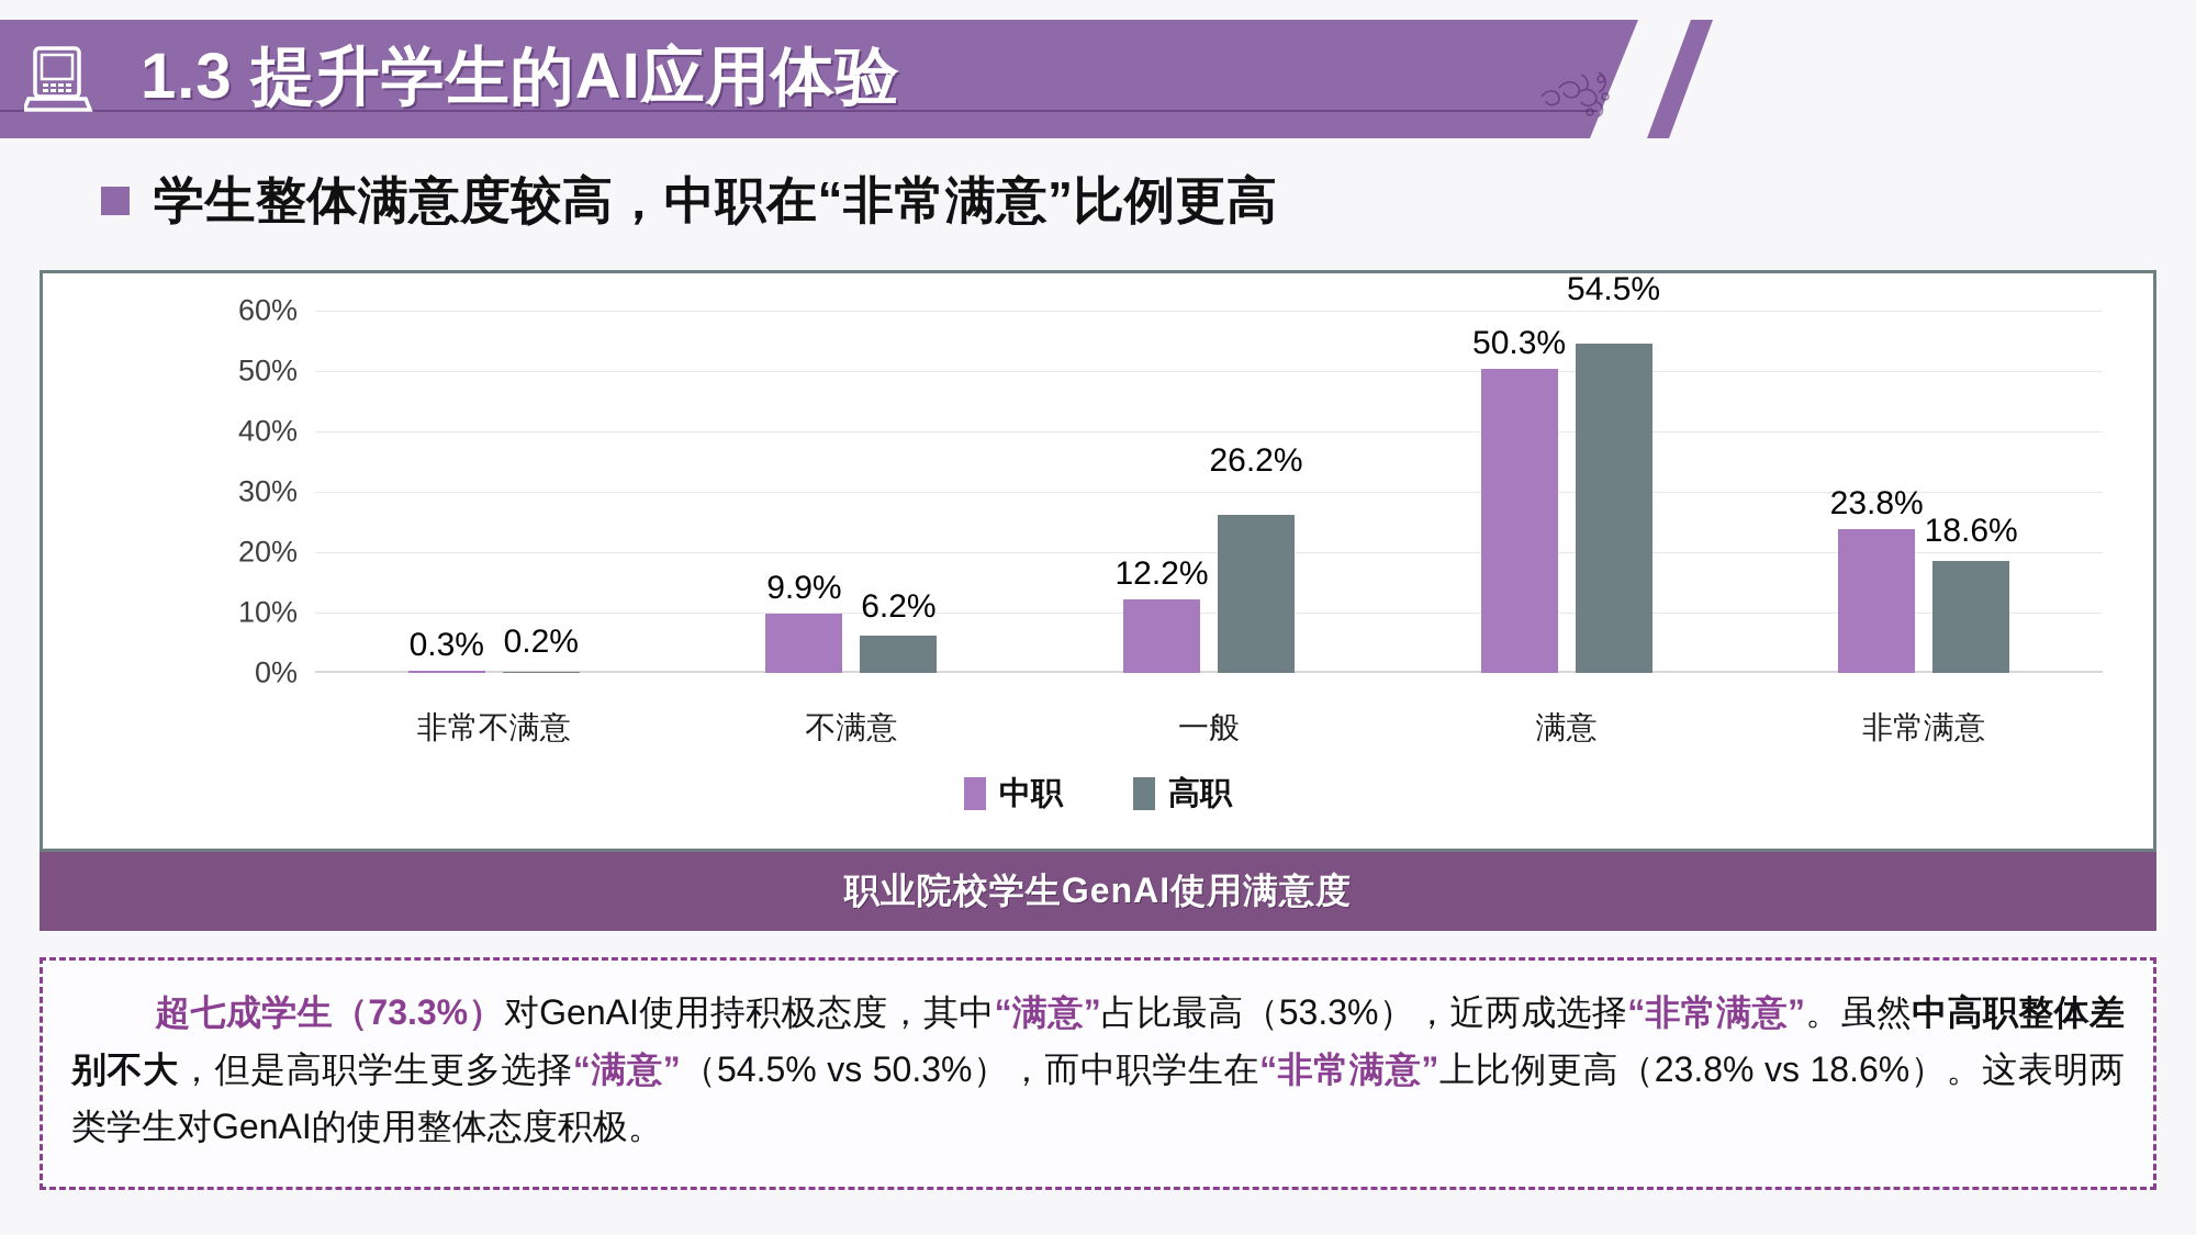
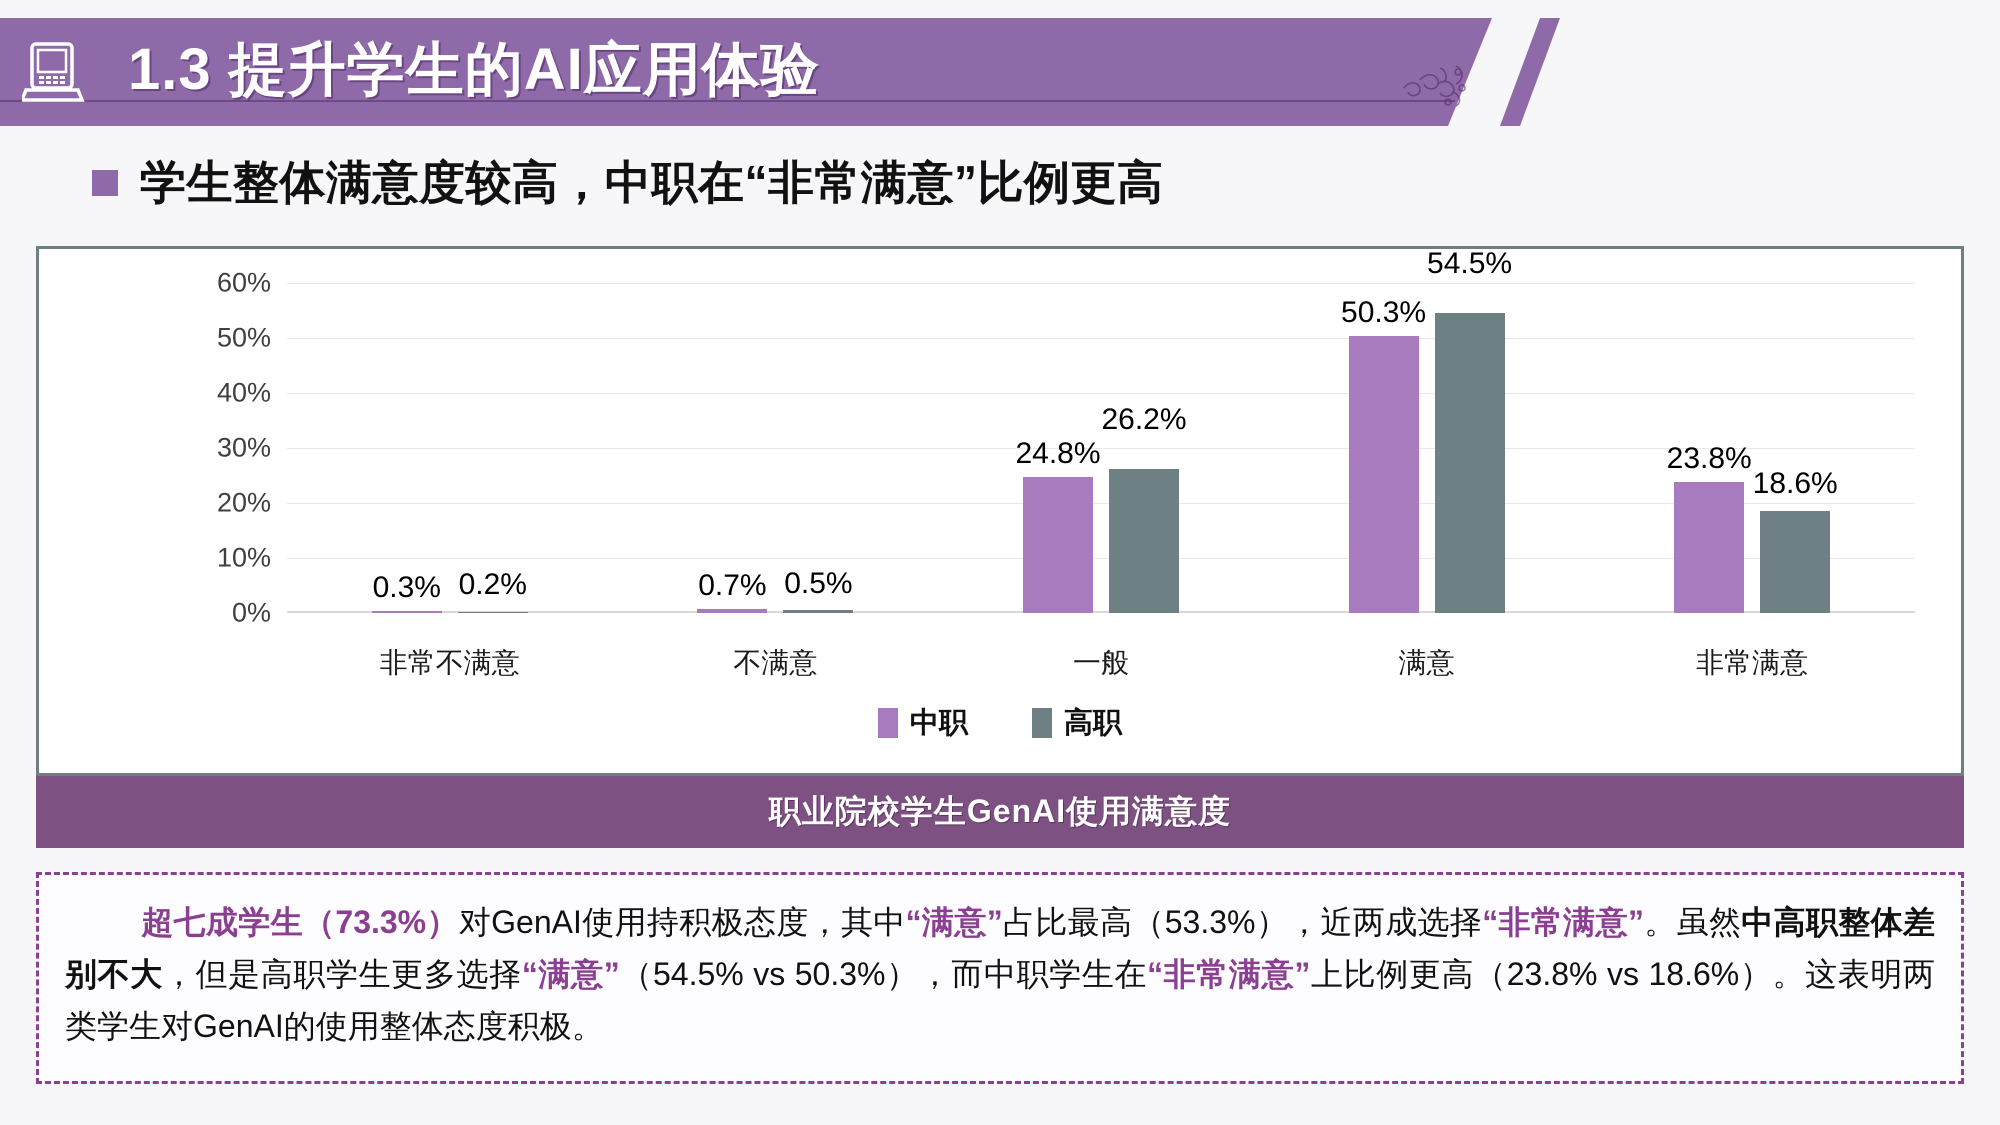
中职/不满意: 9.9% -> 0.7%
高职/不满意: 6.2% -> 0.5%
中职/一般: 12.2% -> 24.8%
